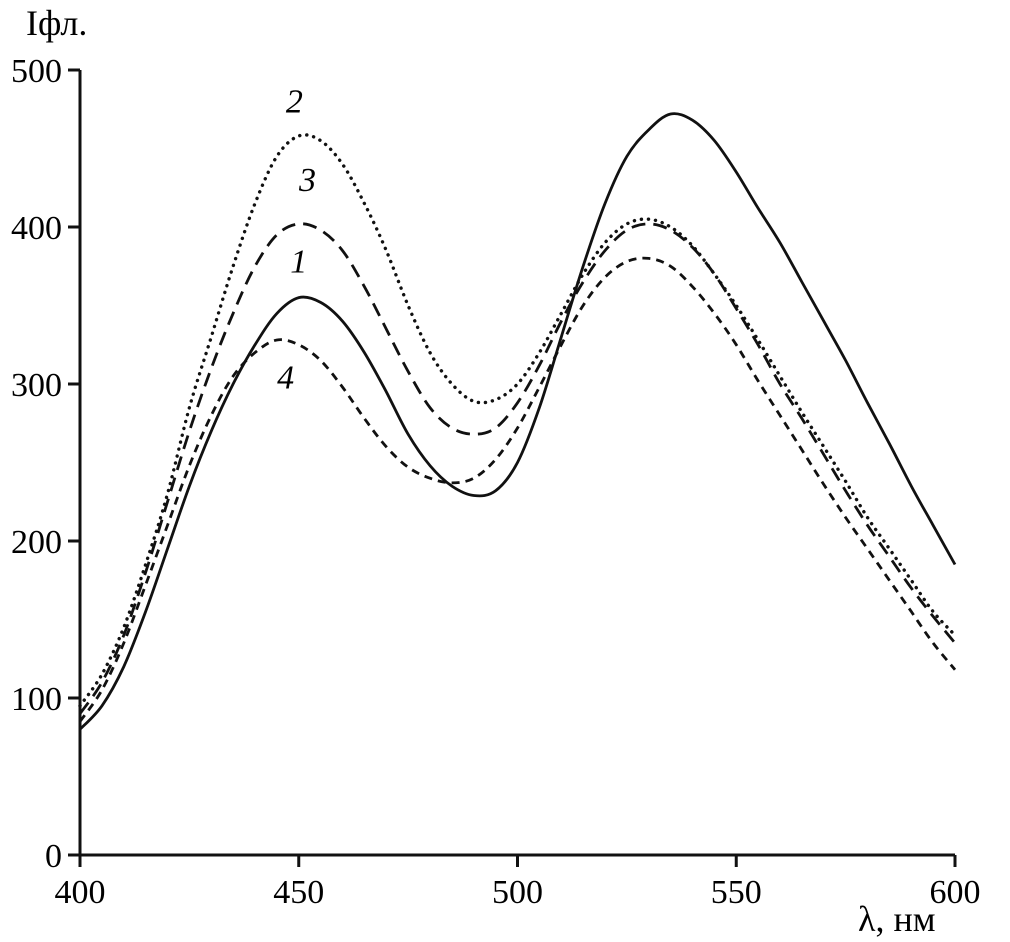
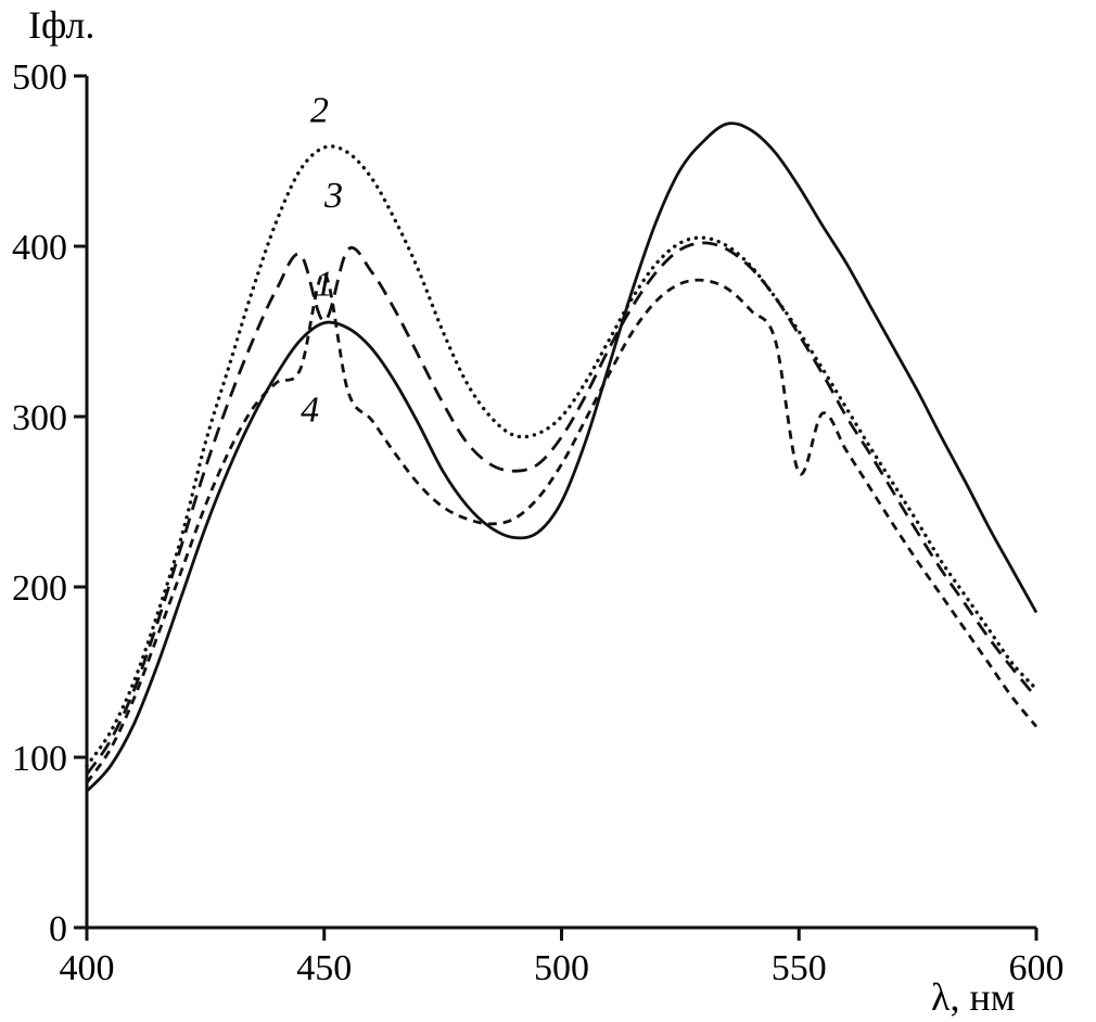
3/450: 402 -> 356
4/450: 325 -> 384
4/550: 325 -> 267
